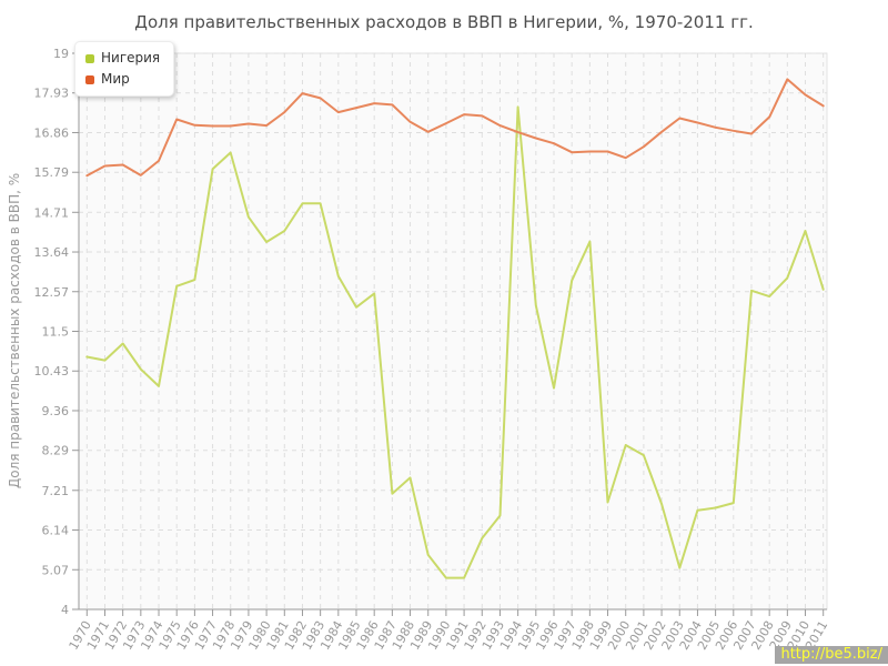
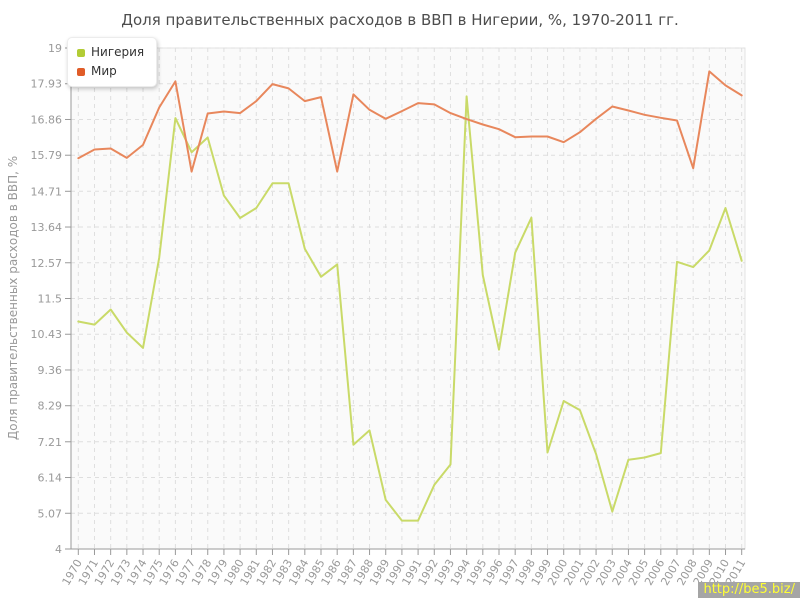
Нигерия/1976: 12.9 -> 16.9
Мир/1976: 17.1 -> 18.0
Мир/1977: 17.0 -> 15.3
Мир/1986: 17.6 -> 15.3
Мир/2008: 17.3 -> 15.4
